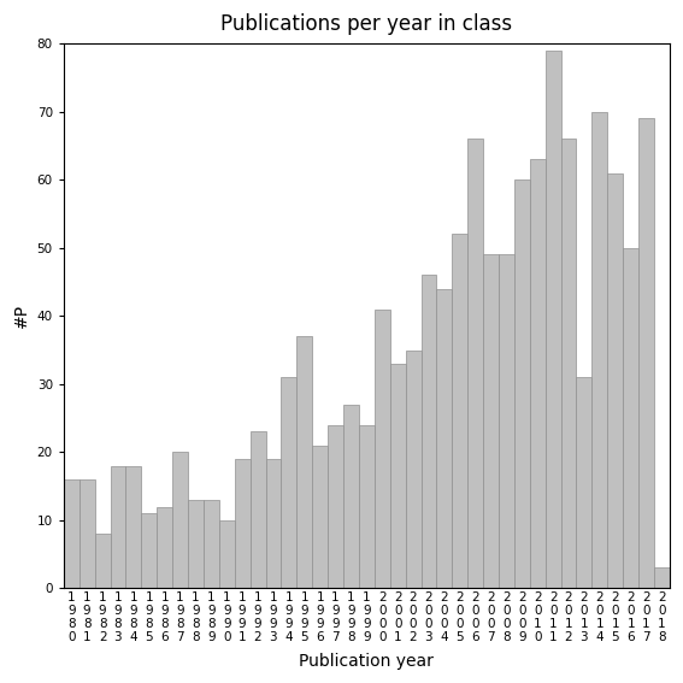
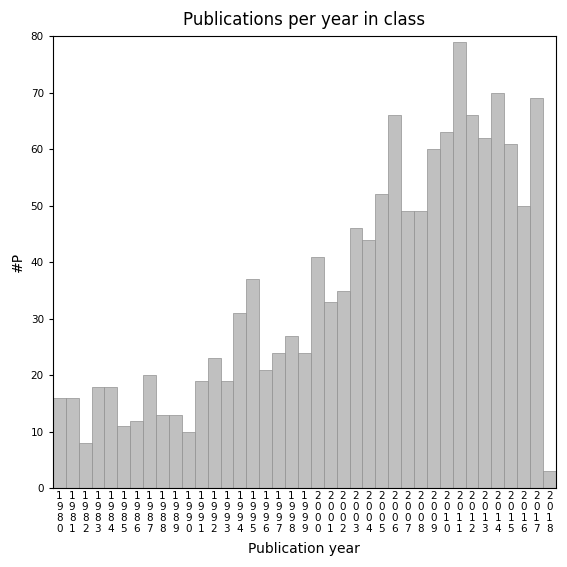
2 0 1 3: 31 -> 62
